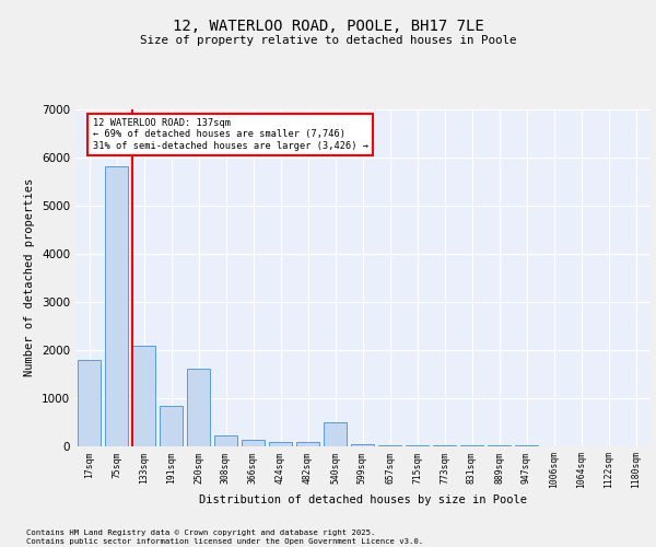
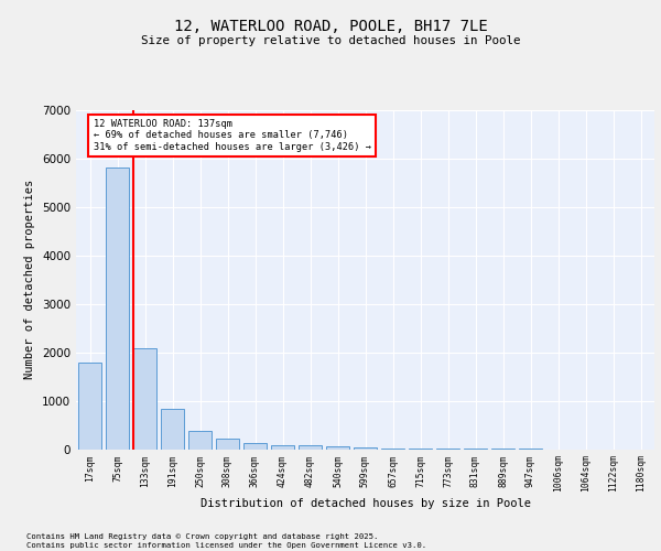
250sqm: 1600 -> 370
540sqm: 500 -> 60
